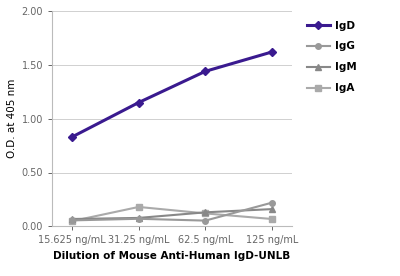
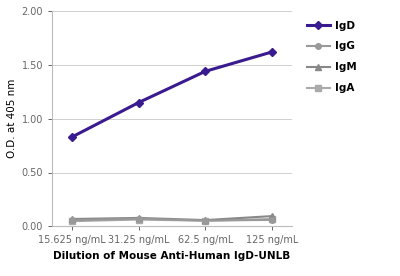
IgA/31.25 ng/mL: 0.18 -> 0.06
IgM/62.5 ng/mL: 0.13 -> 0.06
IgA/62.5 ng/mL: 0.12 -> 0.05
IgG/125 ng/mL: 0.22 -> 0.06
IgM/125 ng/mL: 0.16 -> 0.10
